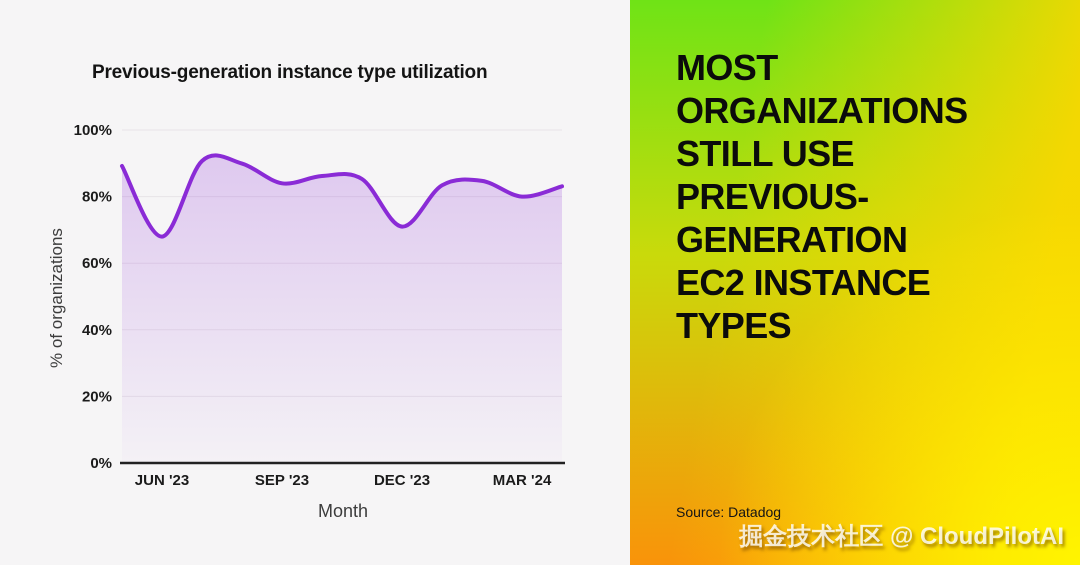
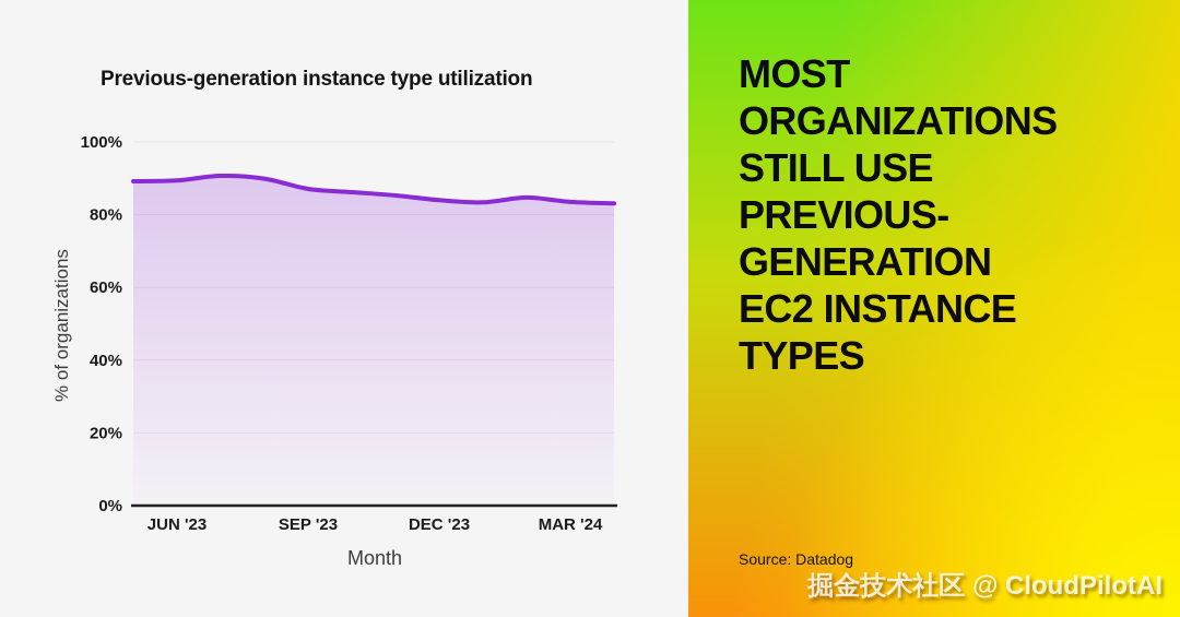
JUN '23: 68% -> 89%
SEP '23: 84% -> 87%
DEC '23: 71% -> 84%
MAR '24: 80% -> 84%
